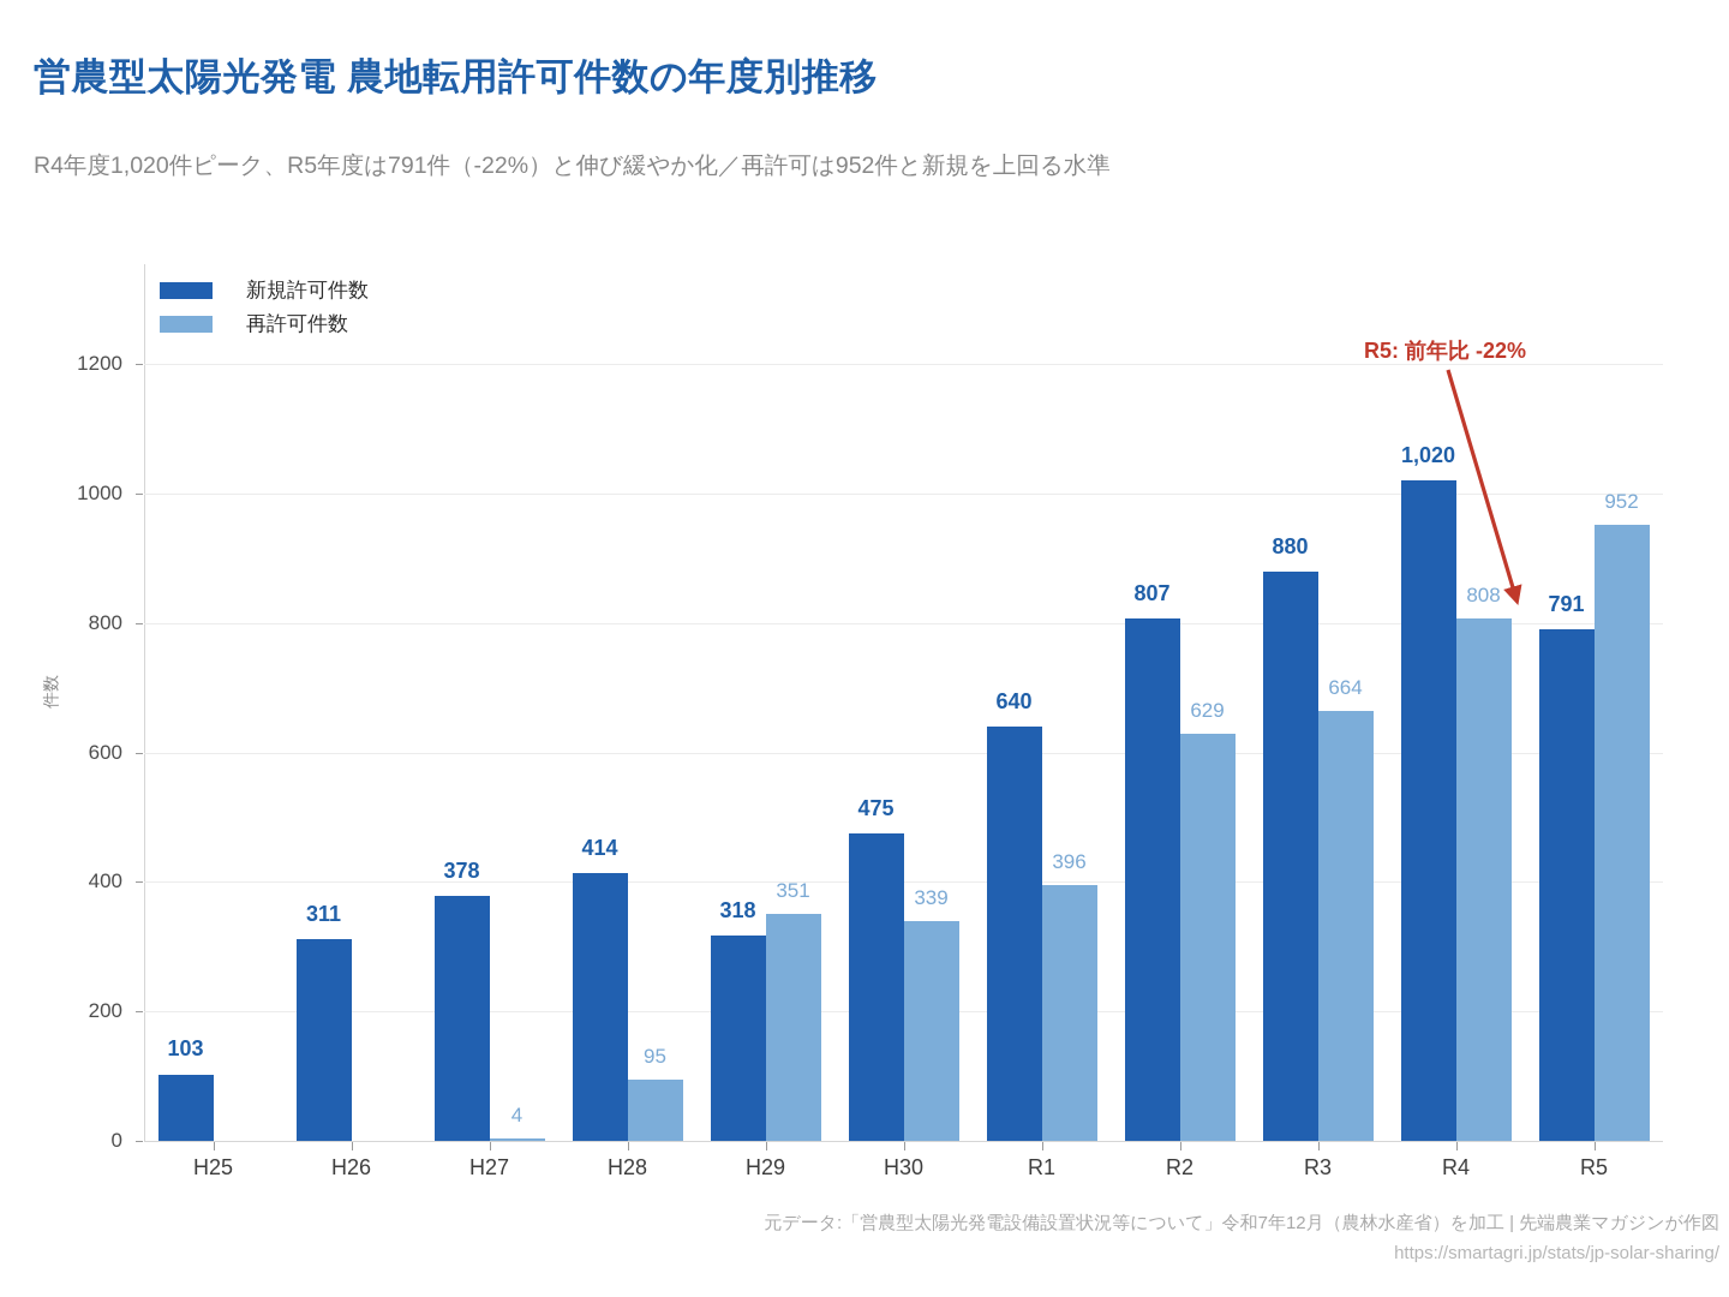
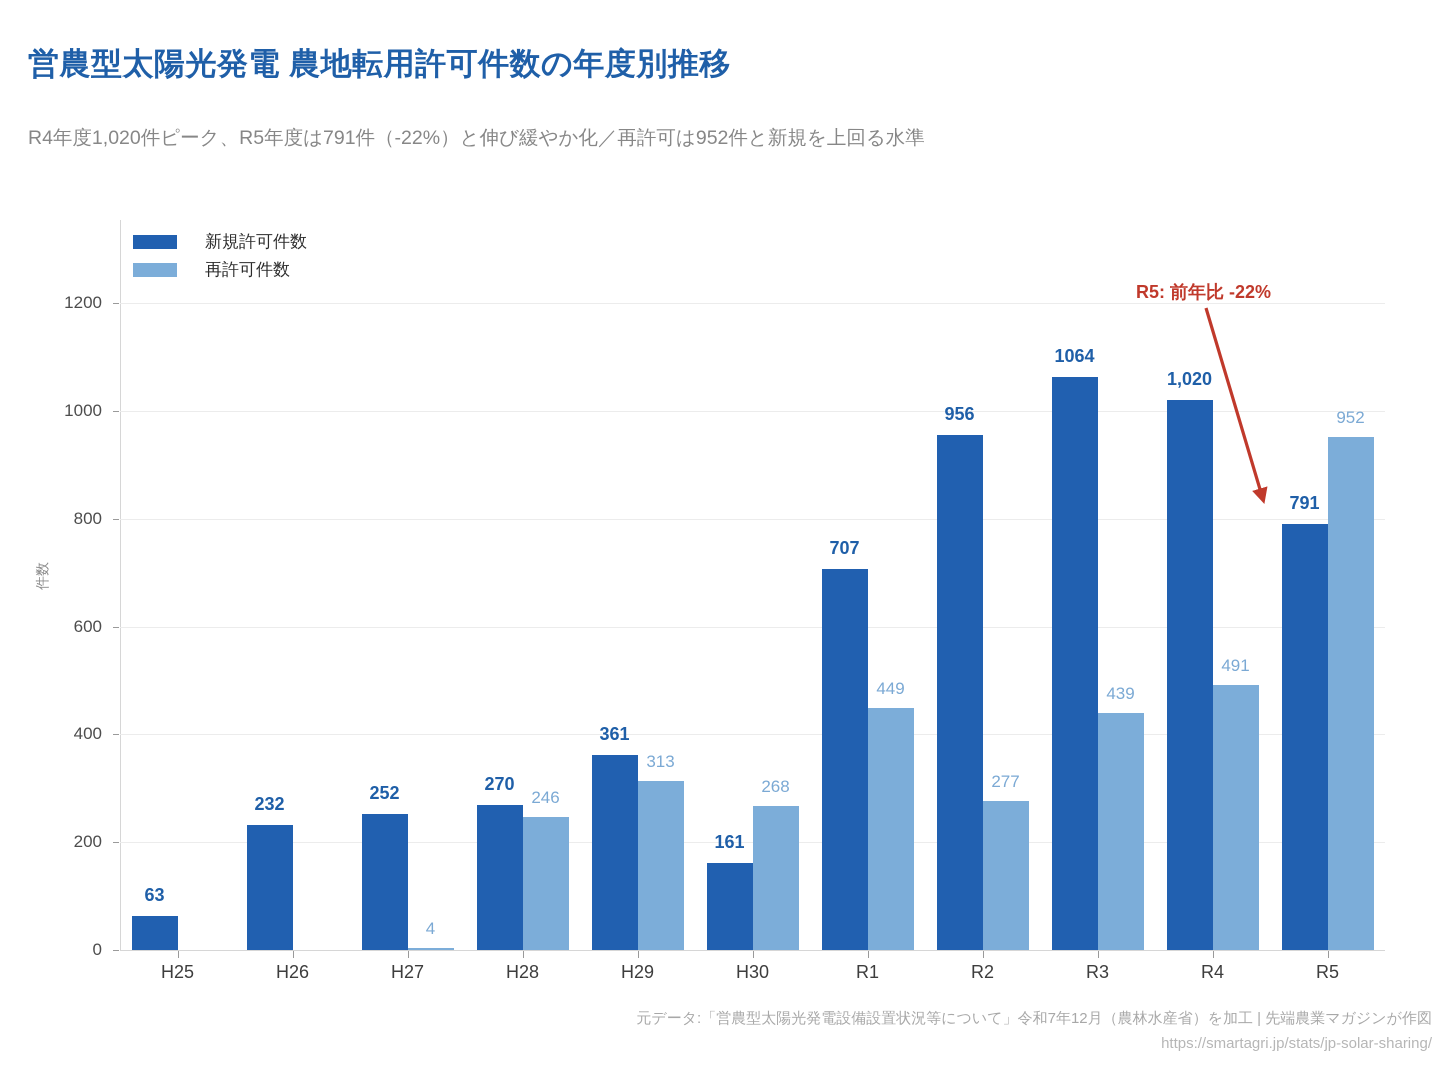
新規許可件数/H25: 103 -> 63
新規許可件数/H26: 311 -> 232
新規許可件数/H27: 378 -> 252
新規許可件数/H28: 414 -> 270
再許可件数/H28: 95 -> 246
新規許可件数/H29: 318 -> 361
再許可件数/H29: 351 -> 313
新規許可件数/H30: 475 -> 161
再許可件数/H30: 339 -> 268
新規許可件数/R1: 640 -> 707
再許可件数/R1: 396 -> 449
新規許可件数/R2: 807 -> 956
再許可件数/R2: 629 -> 277
新規許可件数/R3: 880 -> 1064
再許可件数/R3: 664 -> 439
再許可件数/R4: 808 -> 491
